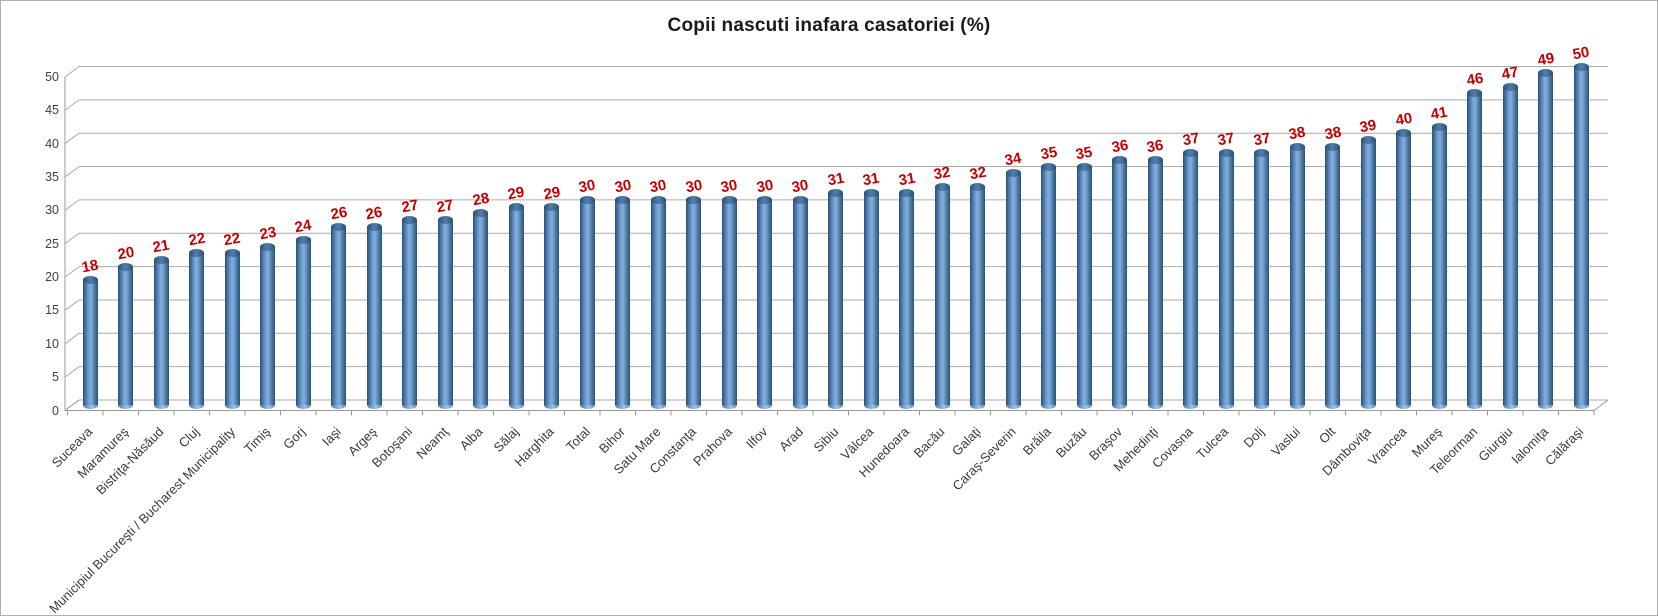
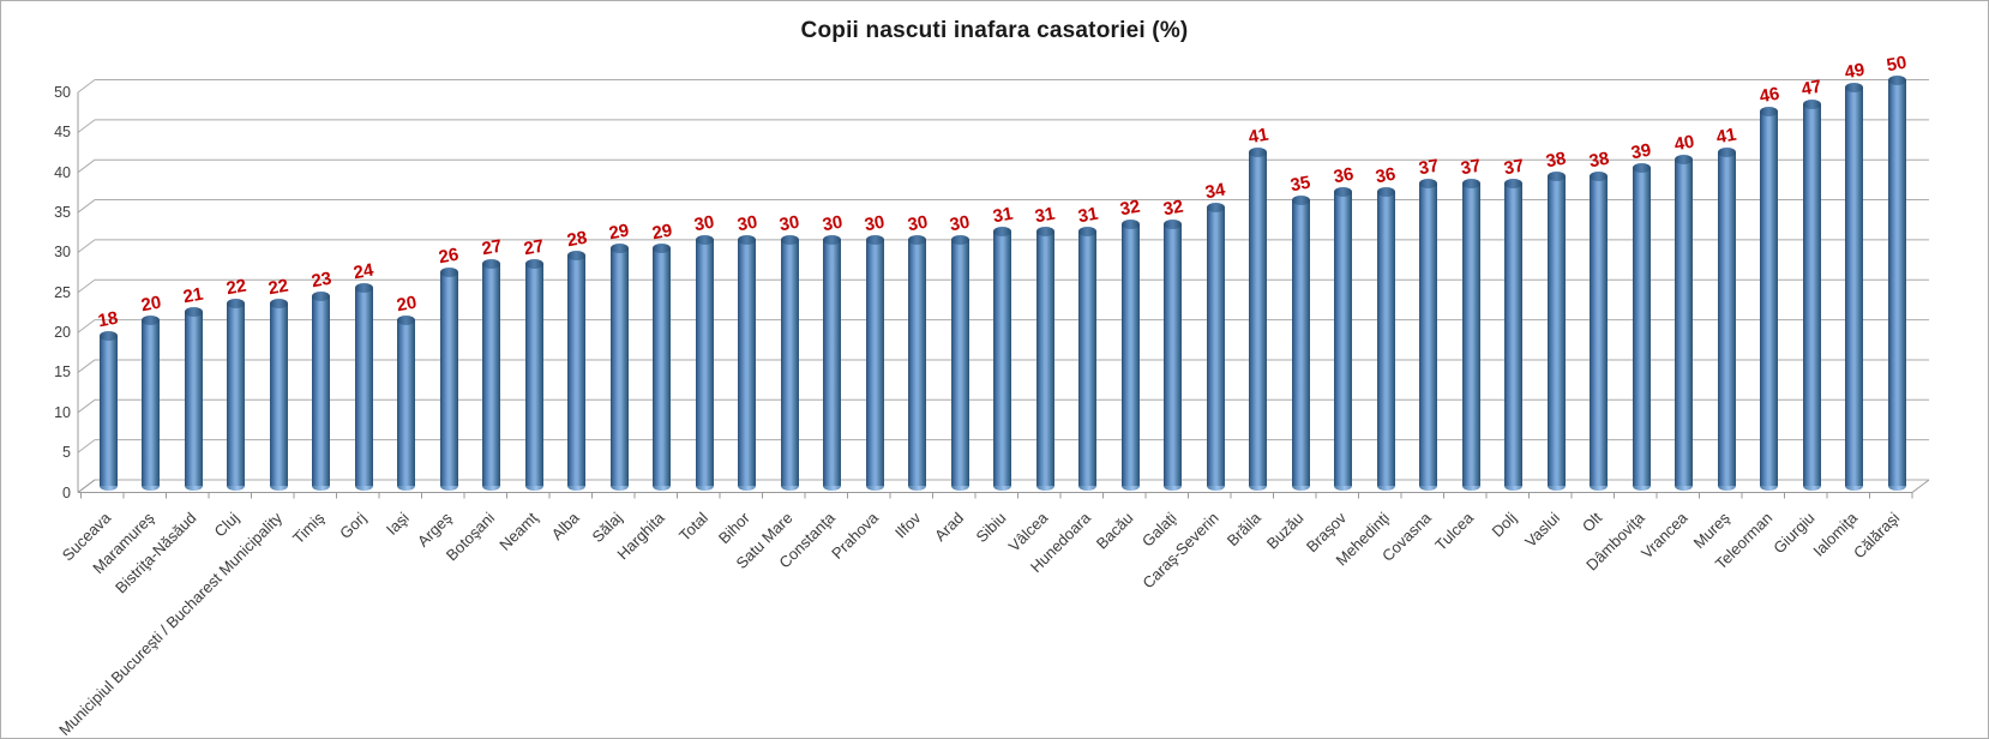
Iaşi: 26 -> 20
Brăila: 35 -> 41
